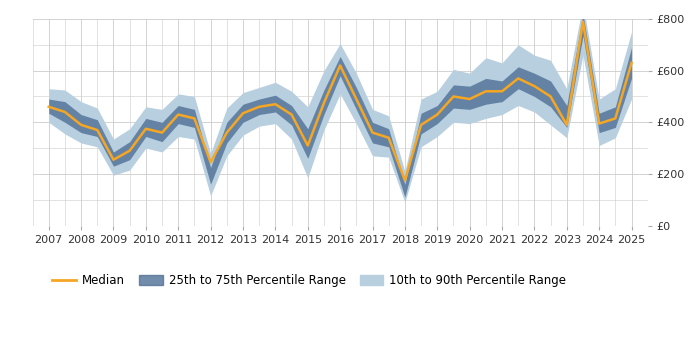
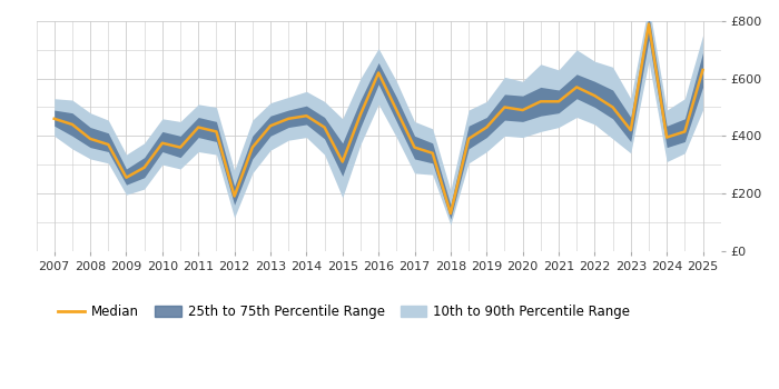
Median/2012: £245 -> £190
Median/2018: £175 -> £130
Median/2023: £390 -> £420
